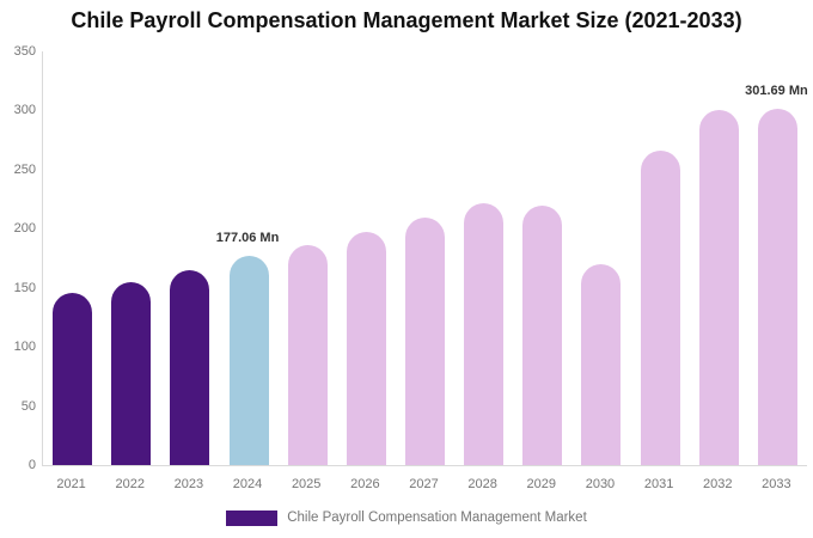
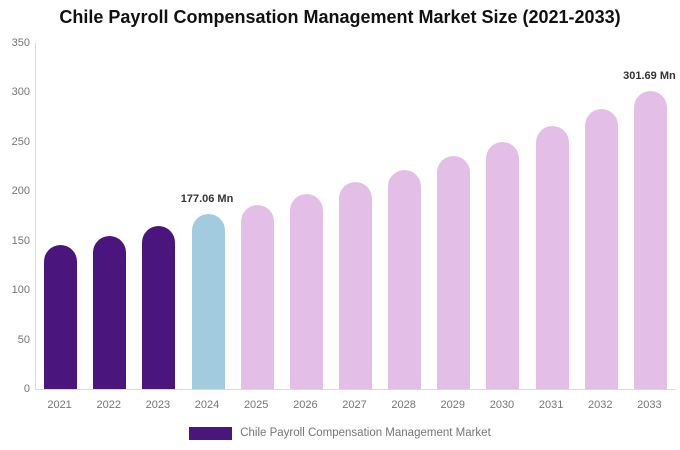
2029: 220 -> 240
2030: 170 -> 250
2032: 300 -> 280
